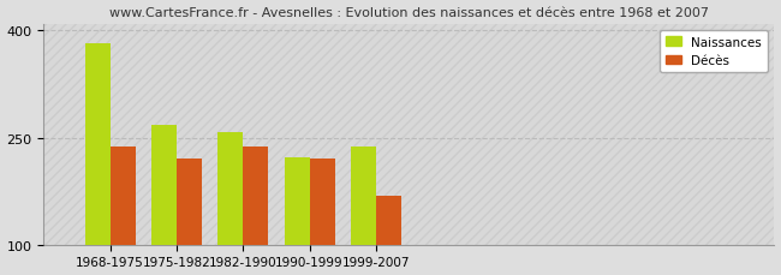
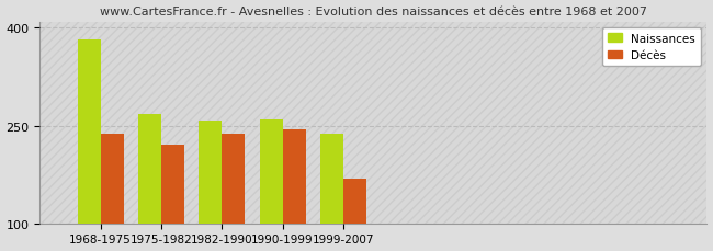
Naissances/1990-1999: 222 -> 260
Décès/1990-1999: 220 -> 245
